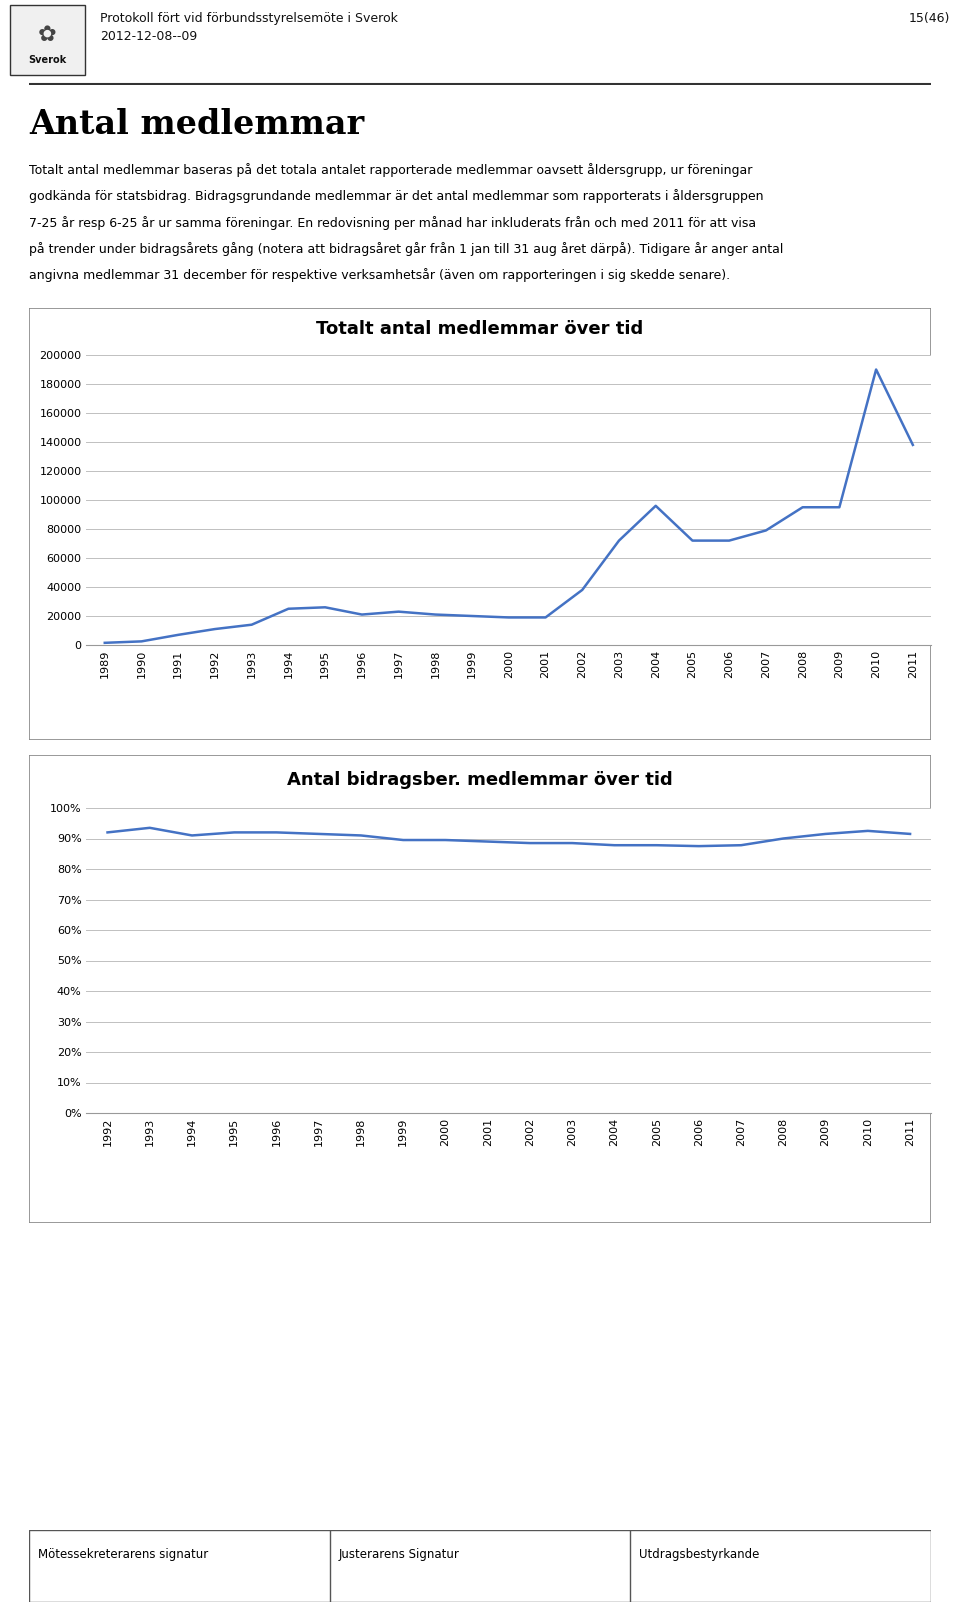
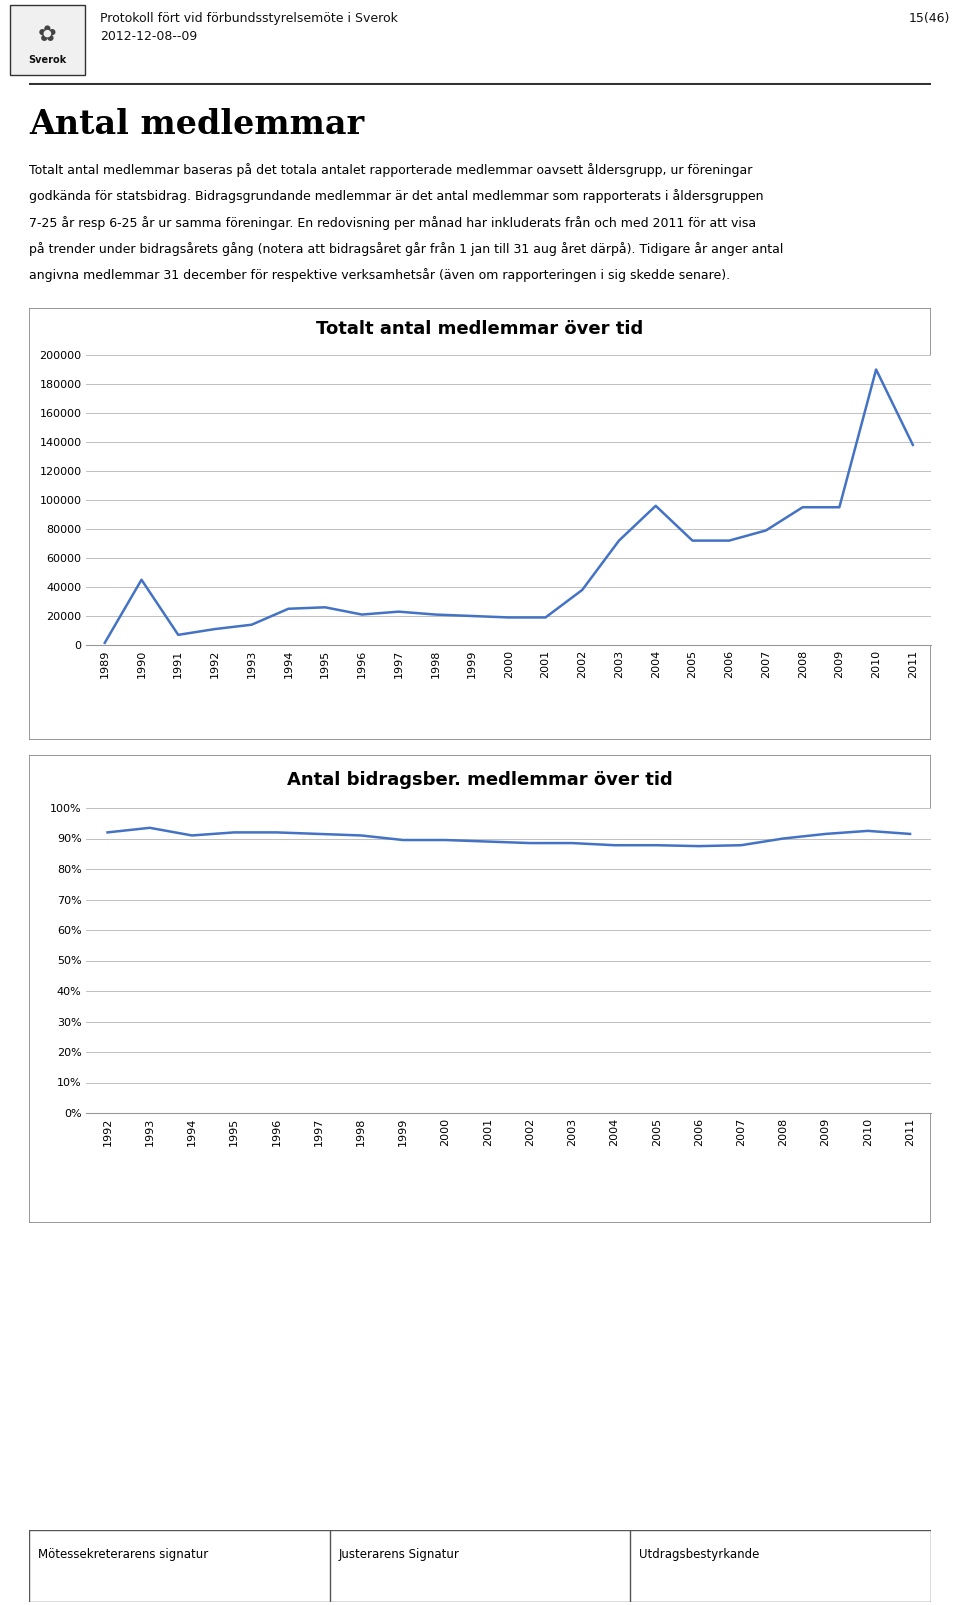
1990: 2000 -> 45000
